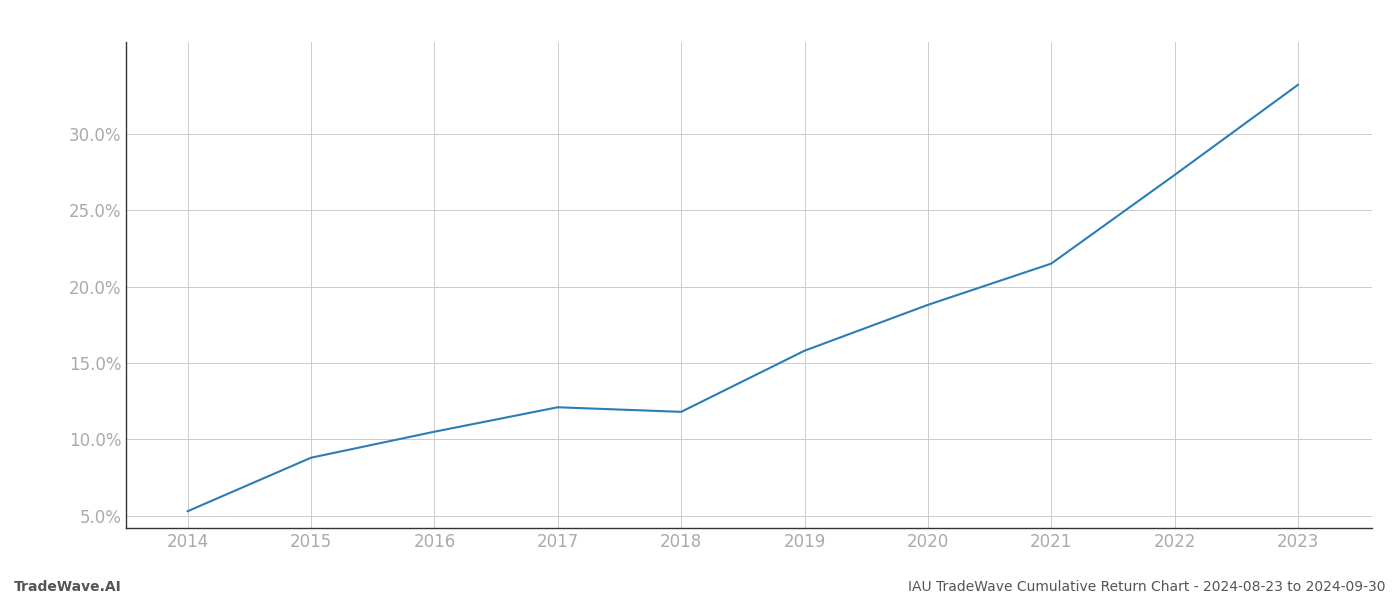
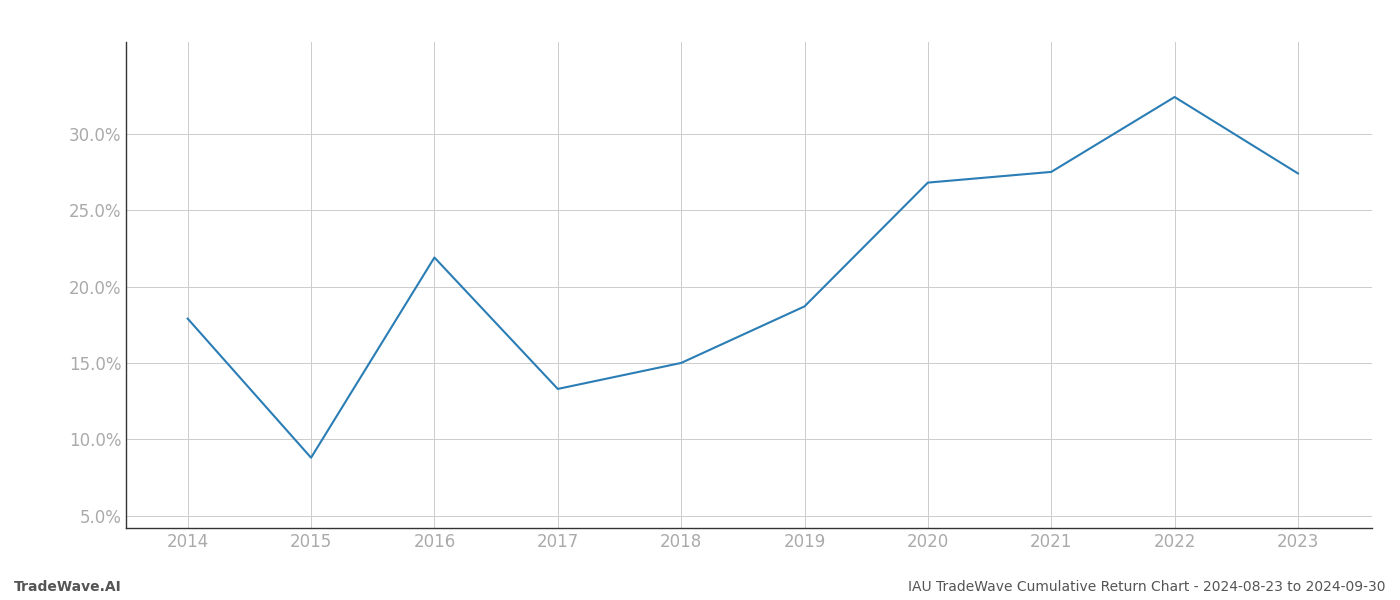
2014: 5.3% -> 17.9%
2016: 10.5% -> 21.9%
2017: 12.1% -> 13.3%
2018: 11.8% -> 15.0%
2019: 15.8% -> 18.7%
2020: 18.8% -> 26.8%
2021: 21.5% -> 27.5%
2022: 27.3% -> 32.4%
2023: 33.2% -> 27.4%
